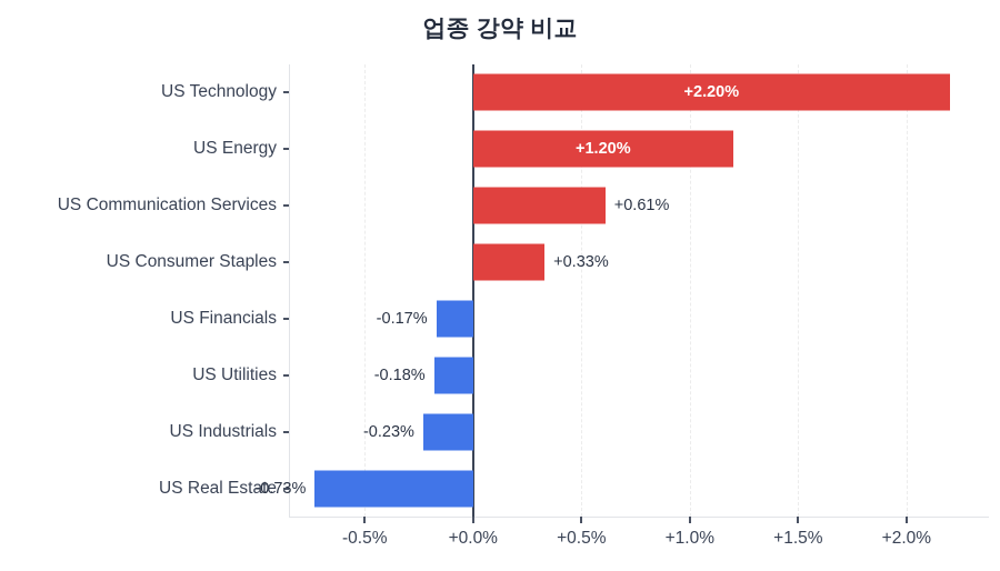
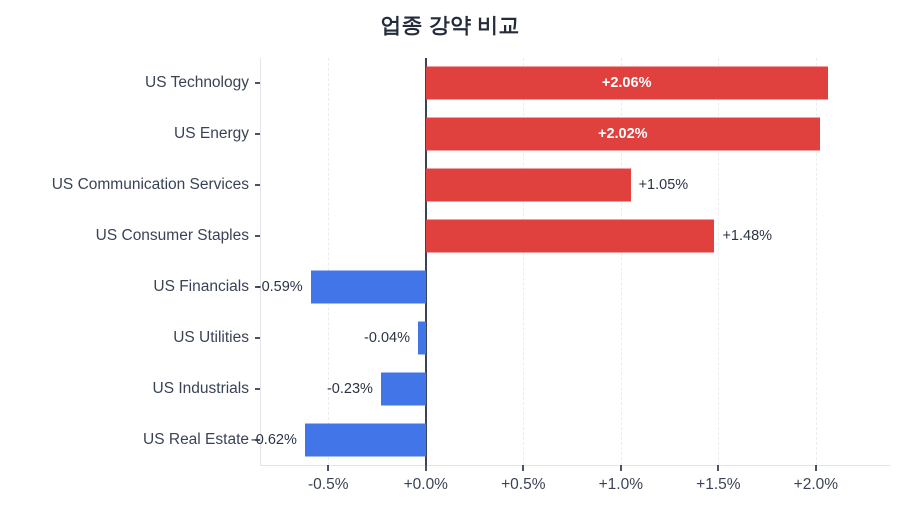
US Technology: +2.20% -> +2.06%
US Energy: +1.20% -> +2.02%
US Communication Services: +0.61% -> +1.05%
US Consumer Staples: +0.33% -> +1.48%
US Financials: -0.17% -> -0.59%
US Utilities: -0.18% -> -0.04%
US Real Estate: -0.73% -> -0.62%
